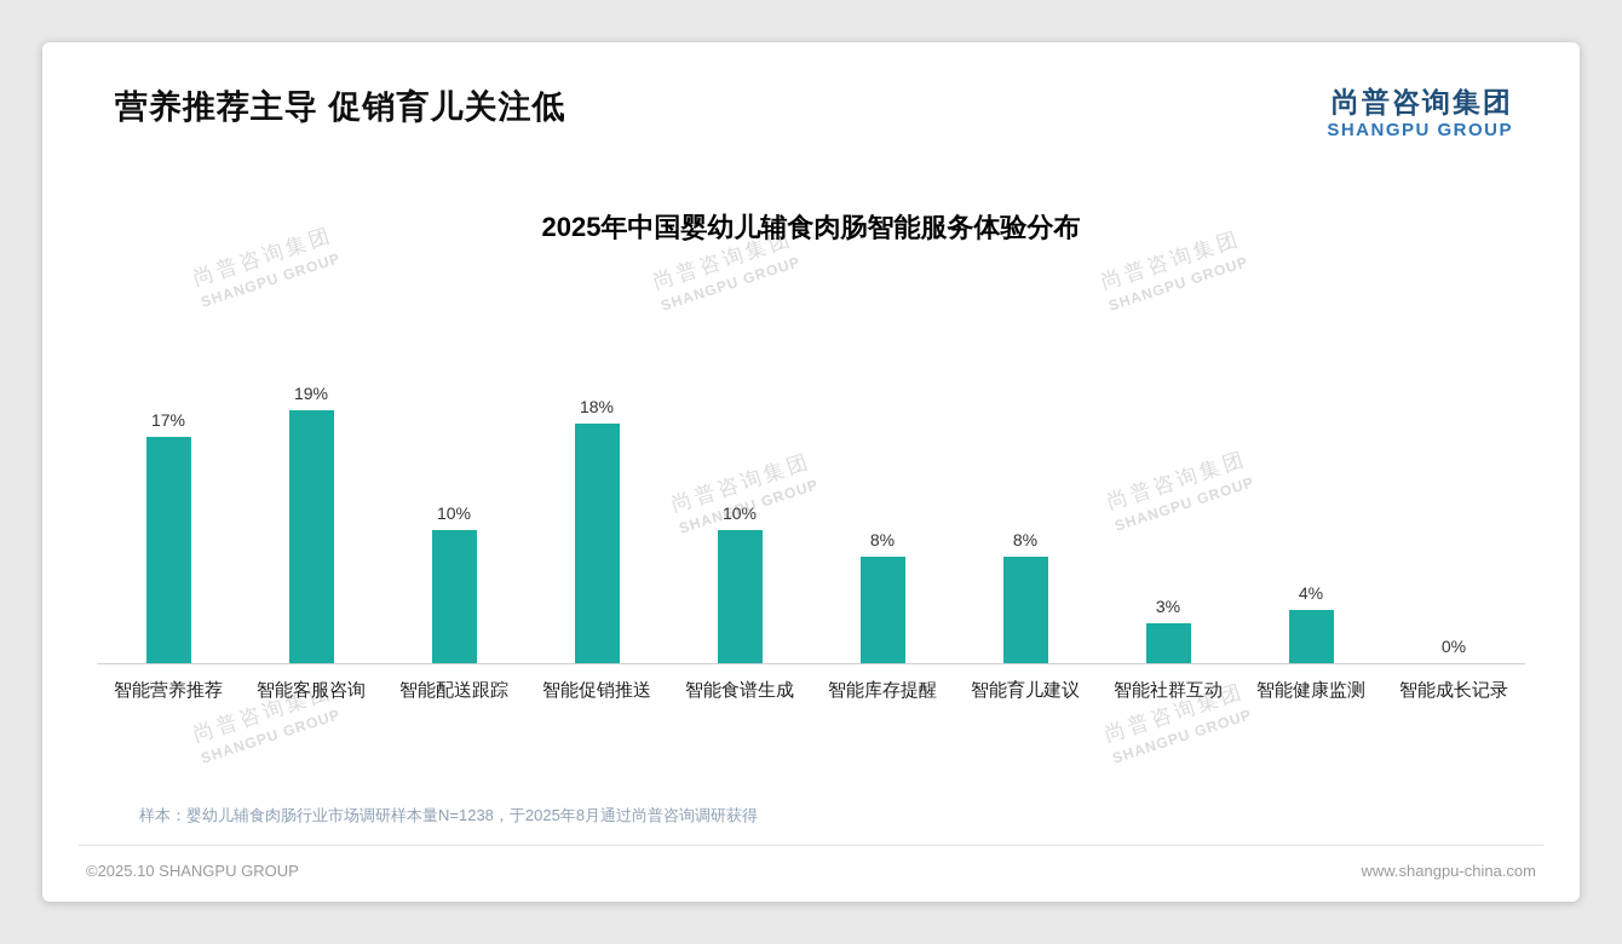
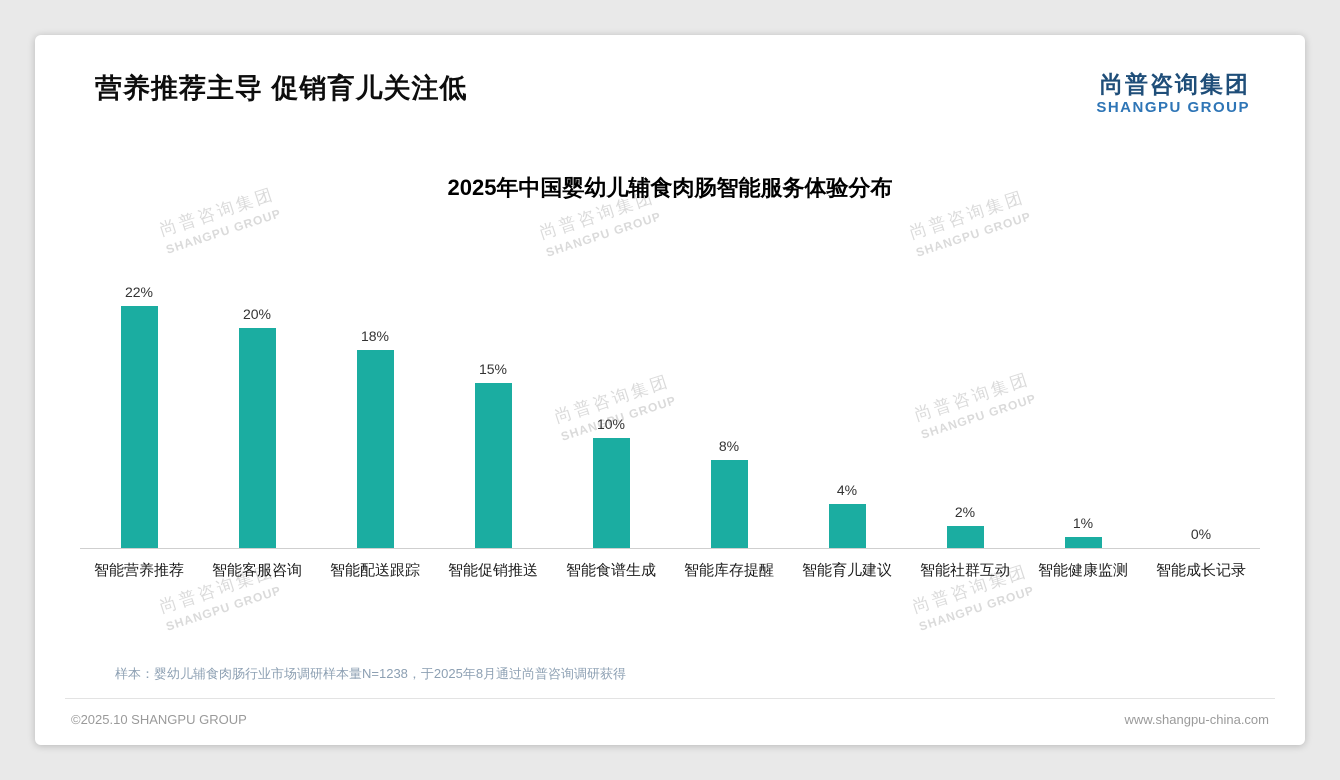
智能营养推荐: 17% -> 22%
智能客服咨询: 19% -> 20%
智能配送跟踪: 10% -> 18%
智能促销推送: 18% -> 15%
智能育儿建议: 8% -> 4%
智能社群互动: 3% -> 2%
智能健康监测: 4% -> 1%
